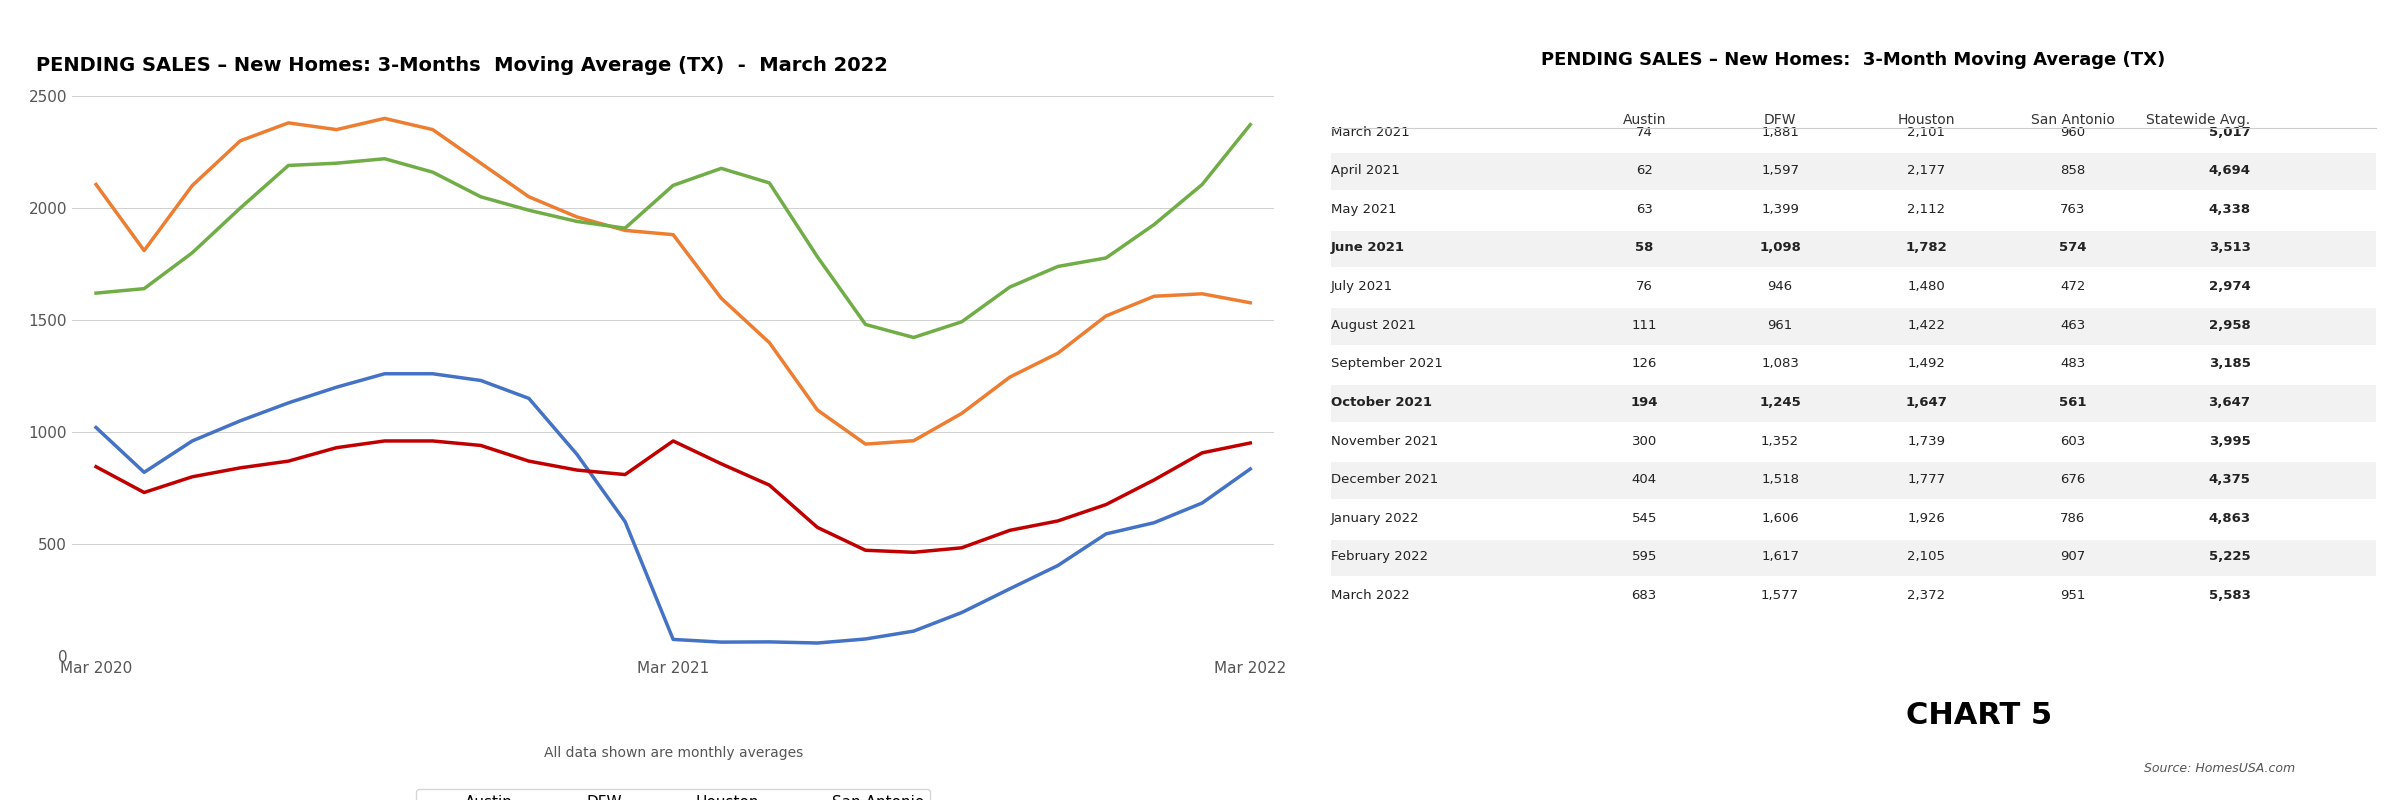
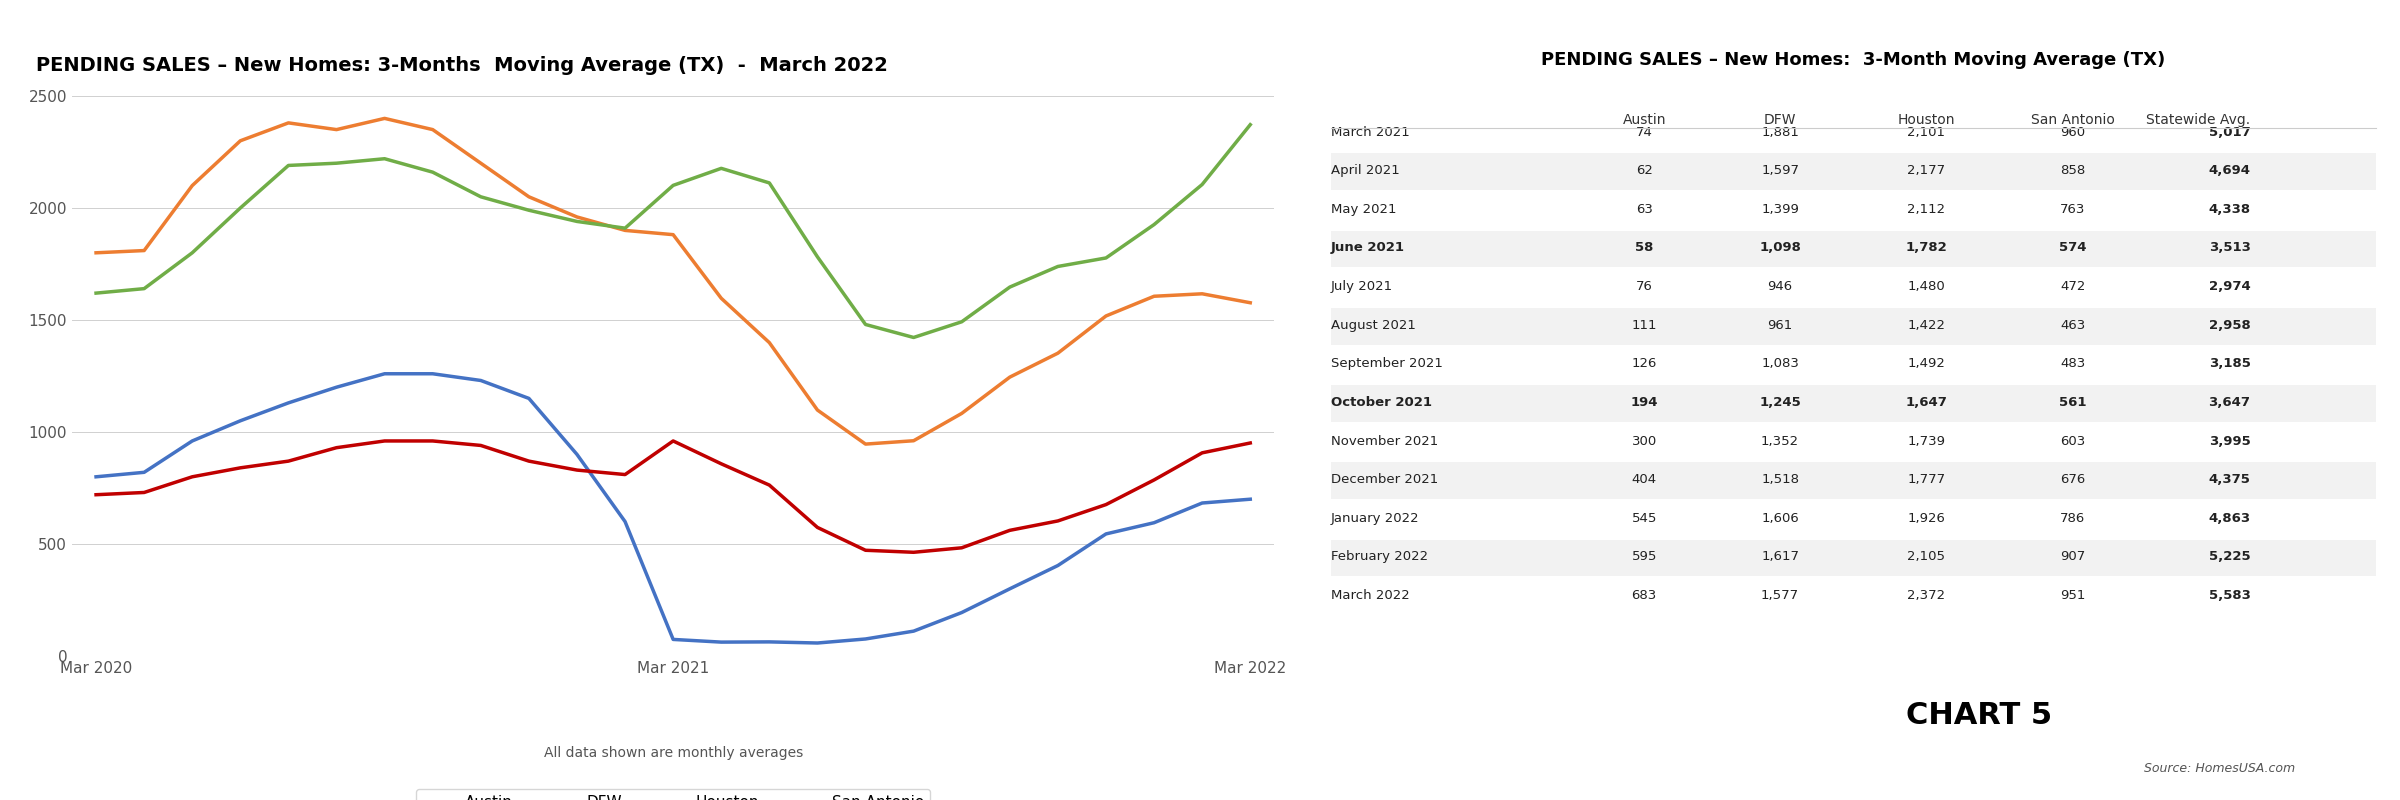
Austin/Mar 2020: 1020 -> 800
DFW/Mar 2020: 2105 -> 1800
San Antonio/Mar 2020: 845 -> 720
Austin/Mar 2022: 835 -> 700
